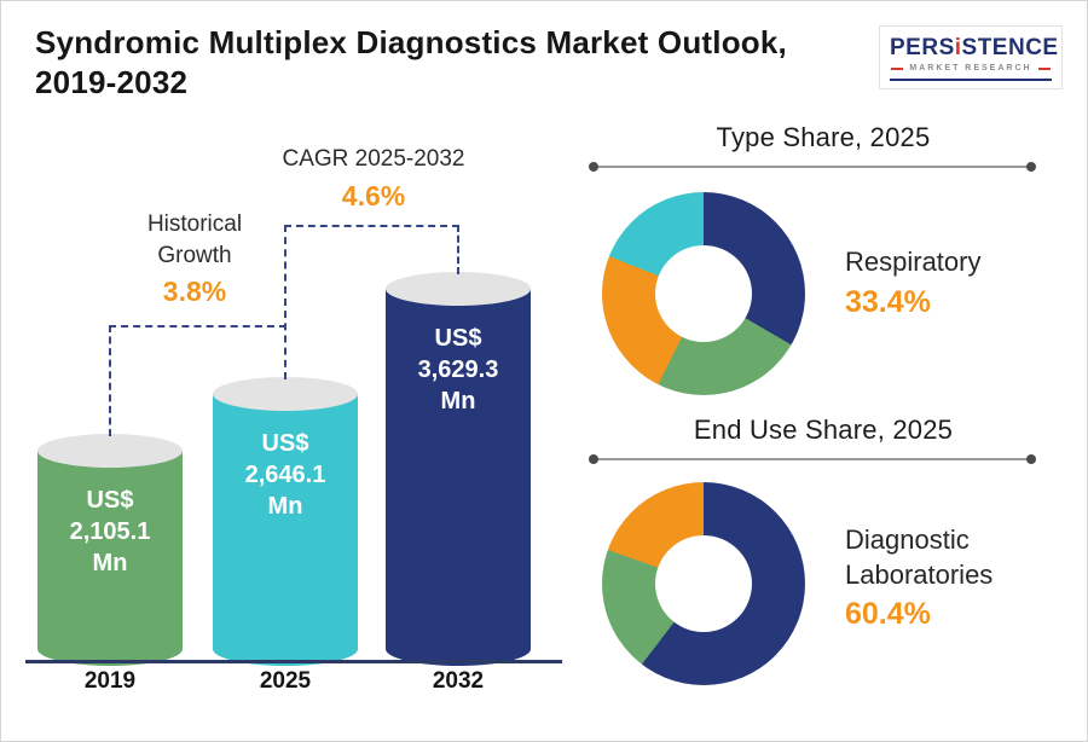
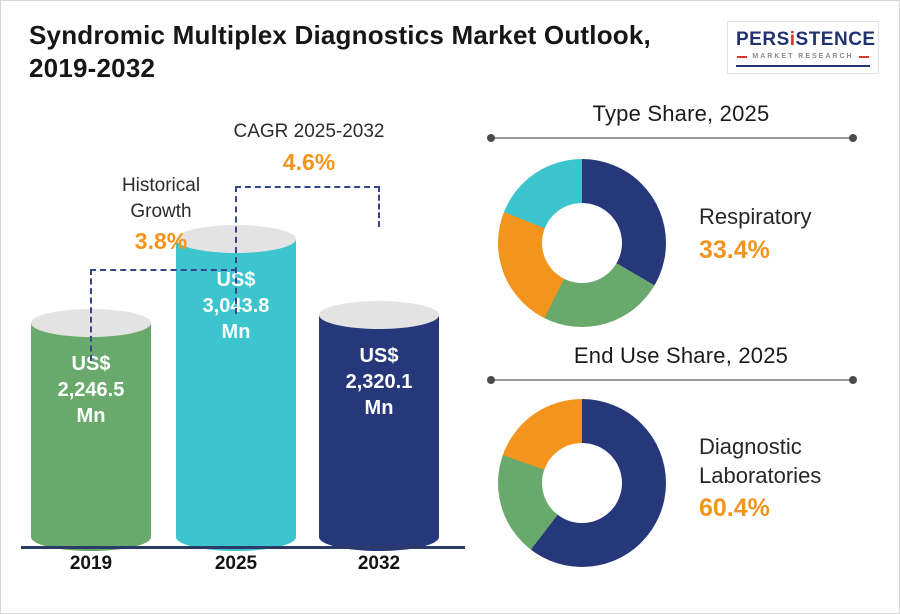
Syndromic Multiplex Diagnostics Market Outlook, 2019-2032/2019: 2,105.1 -> 2,246.5
Syndromic Multiplex Diagnostics Market Outlook, 2019-2032/2025: 2,646.1 -> 3,043.8
Syndromic Multiplex Diagnostics Market Outlook, 2019-2032/2032: 3,629.3 -> 2,320.1
